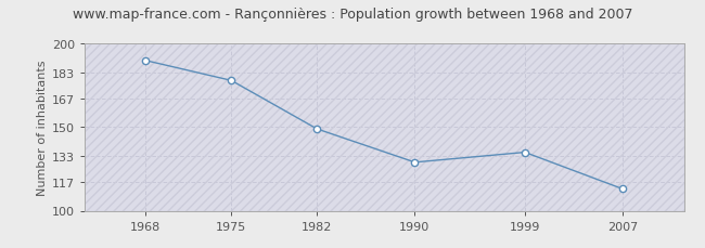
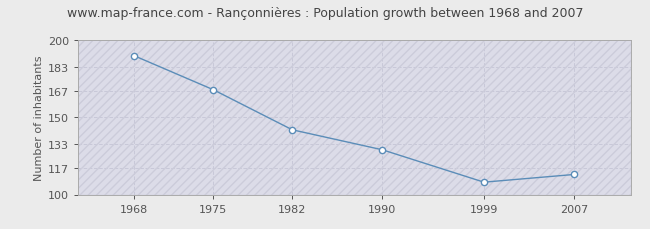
1975: 178 -> 168
1982: 149 -> 142
1999: 135 -> 108
